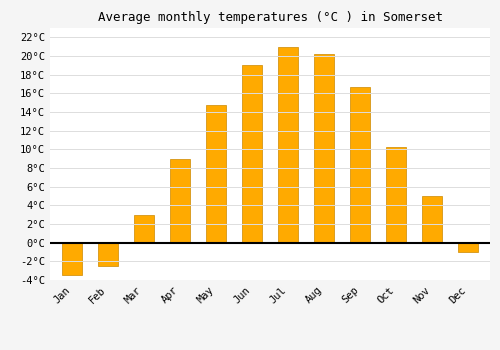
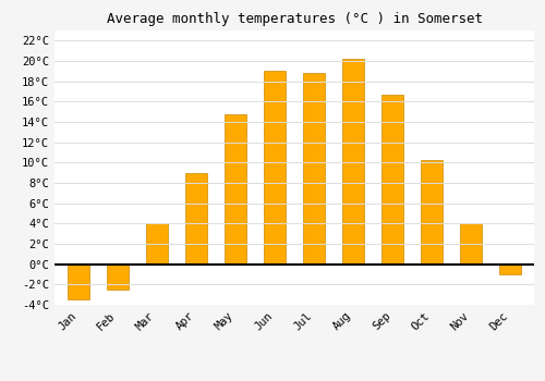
Mar: 3.0°C -> 4.0°C
Jul: 21.0°C -> 18.8°C
Nov: 5.0°C -> 4.0°C
